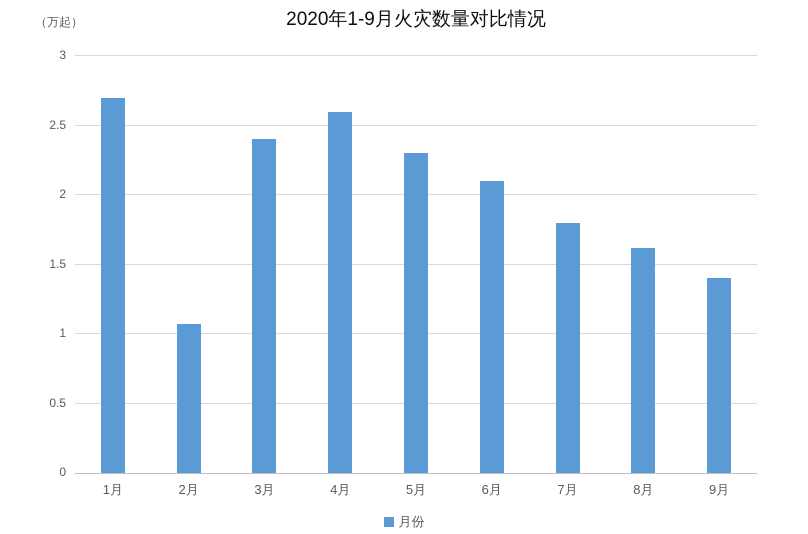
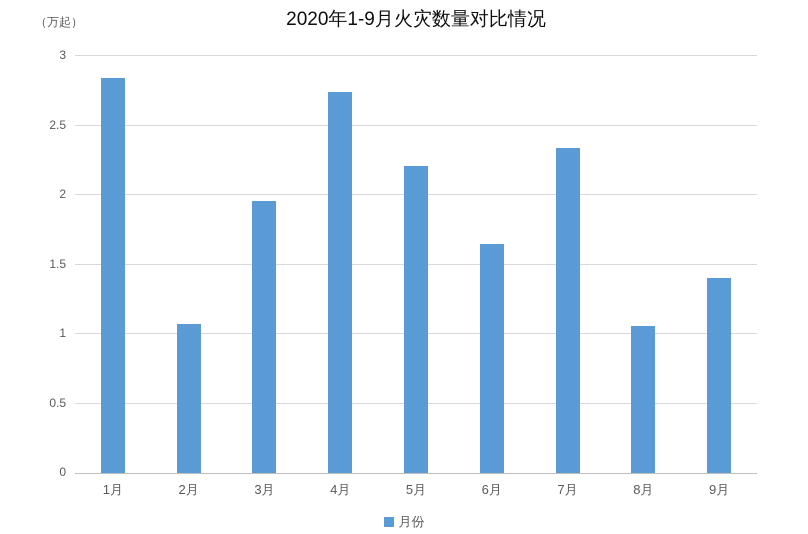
1月: 2.70 -> 2.84
3月: 2.40 -> 1.96
4月: 2.60 -> 2.74
5月: 2.30 -> 2.21
6月: 2.10 -> 1.65
7月: 1.80 -> 2.34
8月: 1.62 -> 1.06
